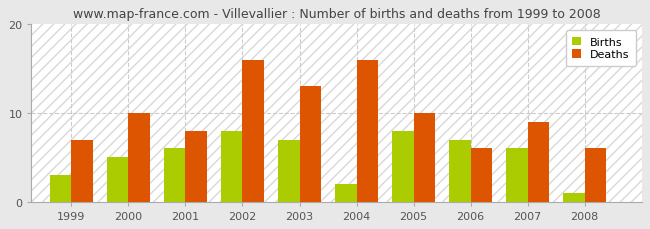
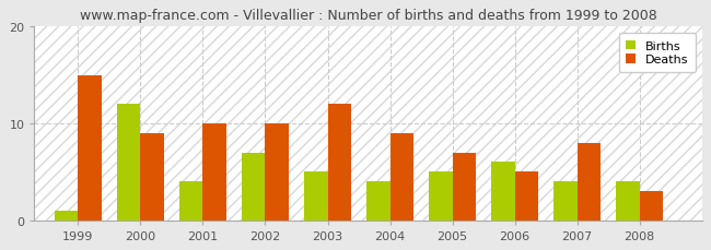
Births/1999: 3 -> 1
Deaths/1999: 7 -> 15
Births/2000: 5 -> 12
Deaths/2000: 10 -> 9
Births/2001: 6 -> 4
Deaths/2001: 8 -> 10
Births/2002: 8 -> 7
Deaths/2002: 16 -> 10
Births/2003: 7 -> 5
Deaths/2003: 13 -> 12
Births/2004: 2 -> 4
Deaths/2004: 16 -> 9
Births/2005: 8 -> 5
Deaths/2005: 10 -> 7
Births/2006: 7 -> 6
Deaths/2006: 6 -> 5
Births/2007: 6 -> 4
Deaths/2007: 9 -> 8
Births/2008: 1 -> 4
Deaths/2008: 6 -> 3
